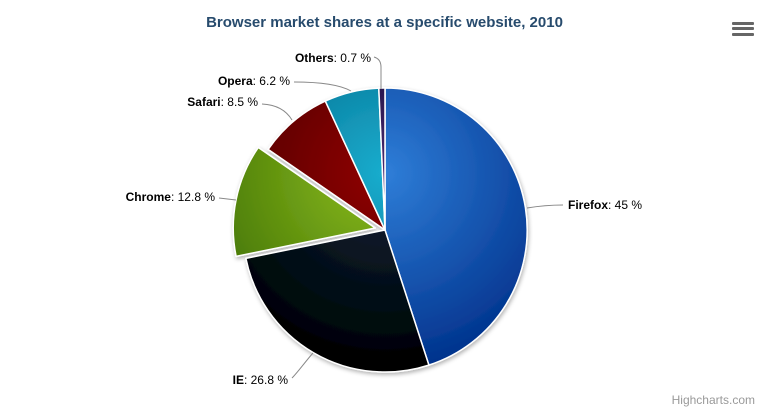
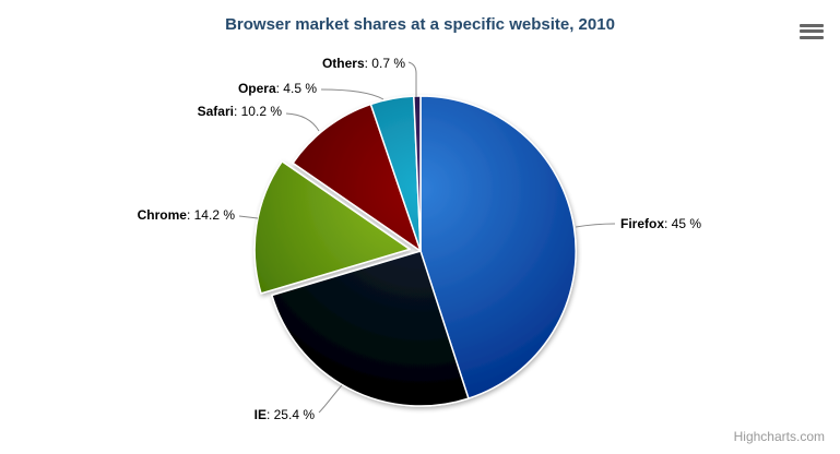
IE: 26.8 -> 25.4
Chrome: 12.8 -> 14.2
Safari: 8.5 -> 10.2
Opera: 6.2 -> 4.5
